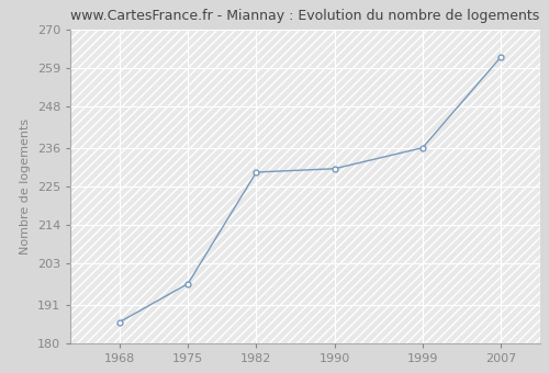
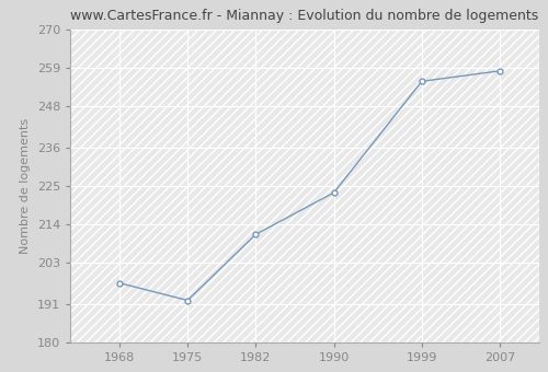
1968: 186 -> 197
1975: 197 -> 192
1982: 229 -> 211
1990: 230 -> 223
1999: 236 -> 255
2007: 262 -> 258
